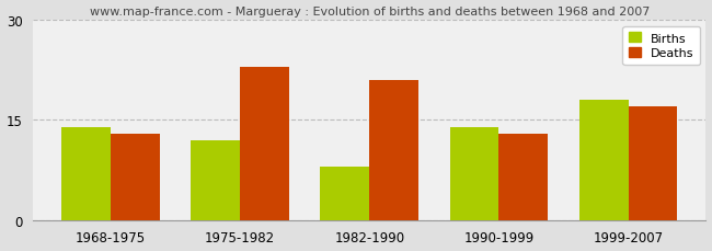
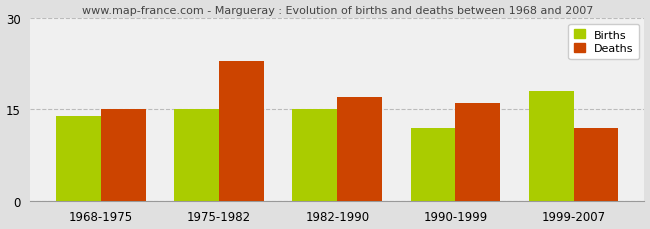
Deaths/1968-1975: 13 -> 15
Births/1975-1982: 12 -> 15
Births/1982-1990: 8 -> 15
Deaths/1982-1990: 21 -> 17
Births/1990-1999: 14 -> 12
Deaths/1990-1999: 13 -> 16
Deaths/1999-2007: 17 -> 12
